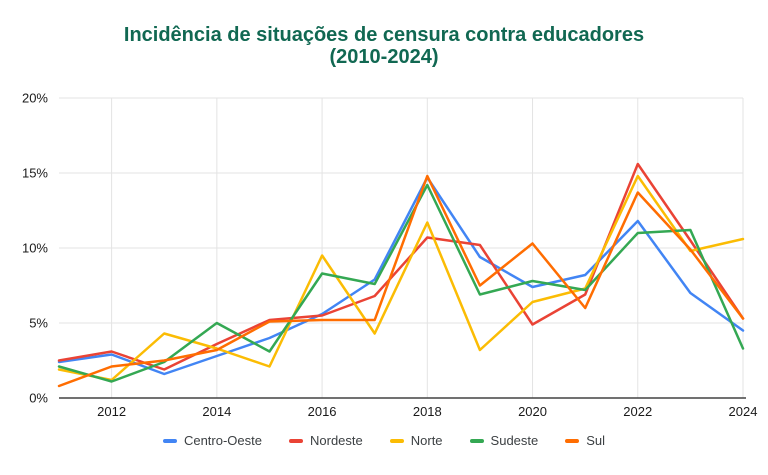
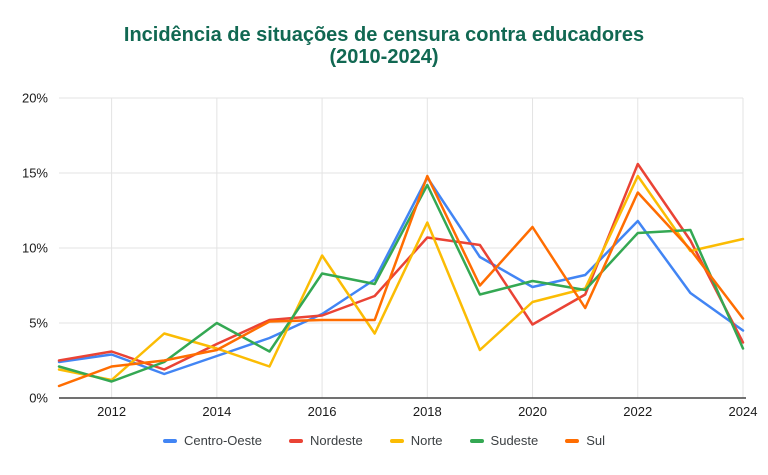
Sul/2020: 10.3% -> 11.4%
Nordeste/2024: 5.3% -> 3.7%
